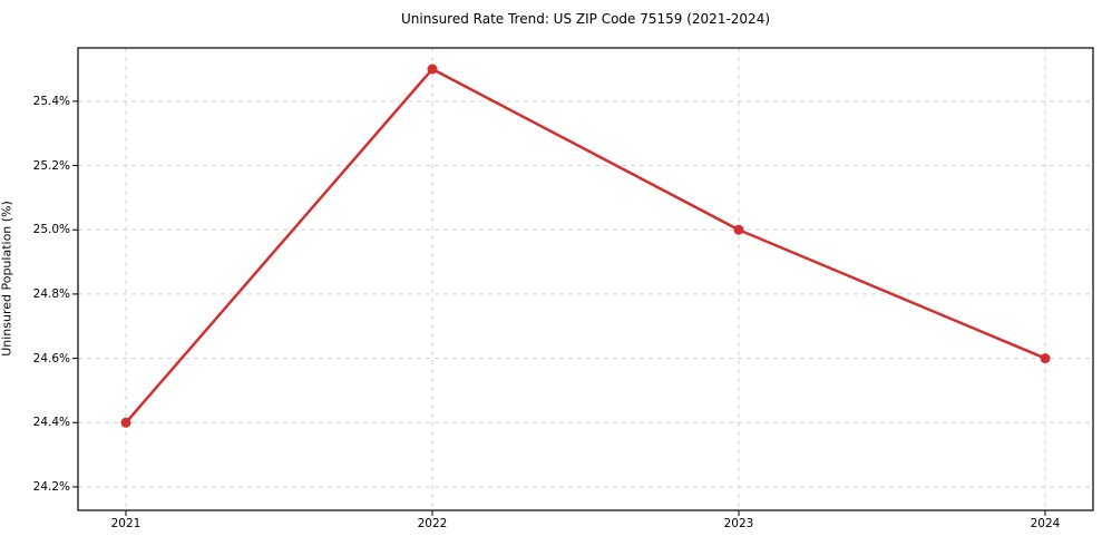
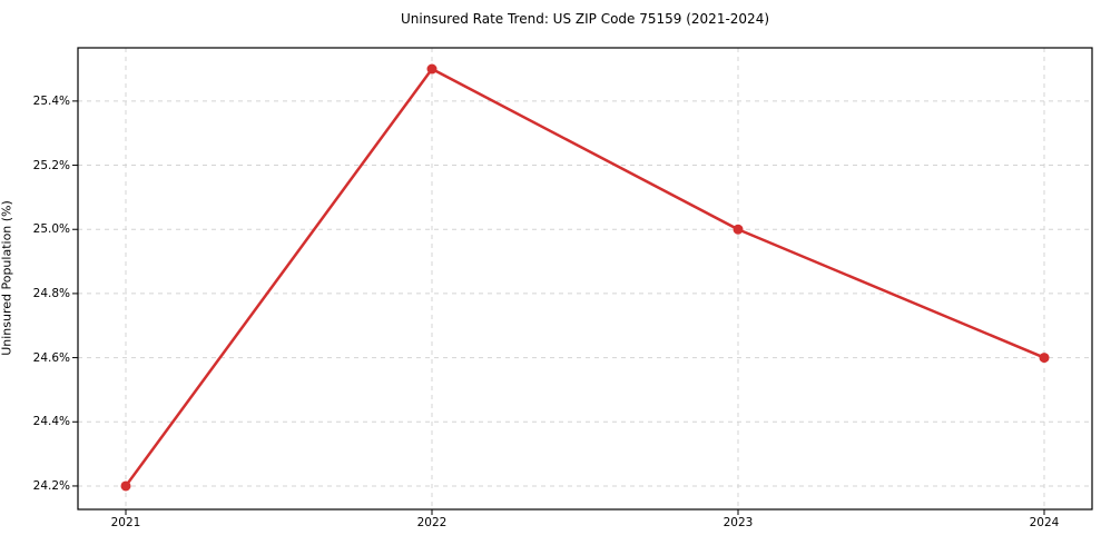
2021: 24.4% -> 24.2%
